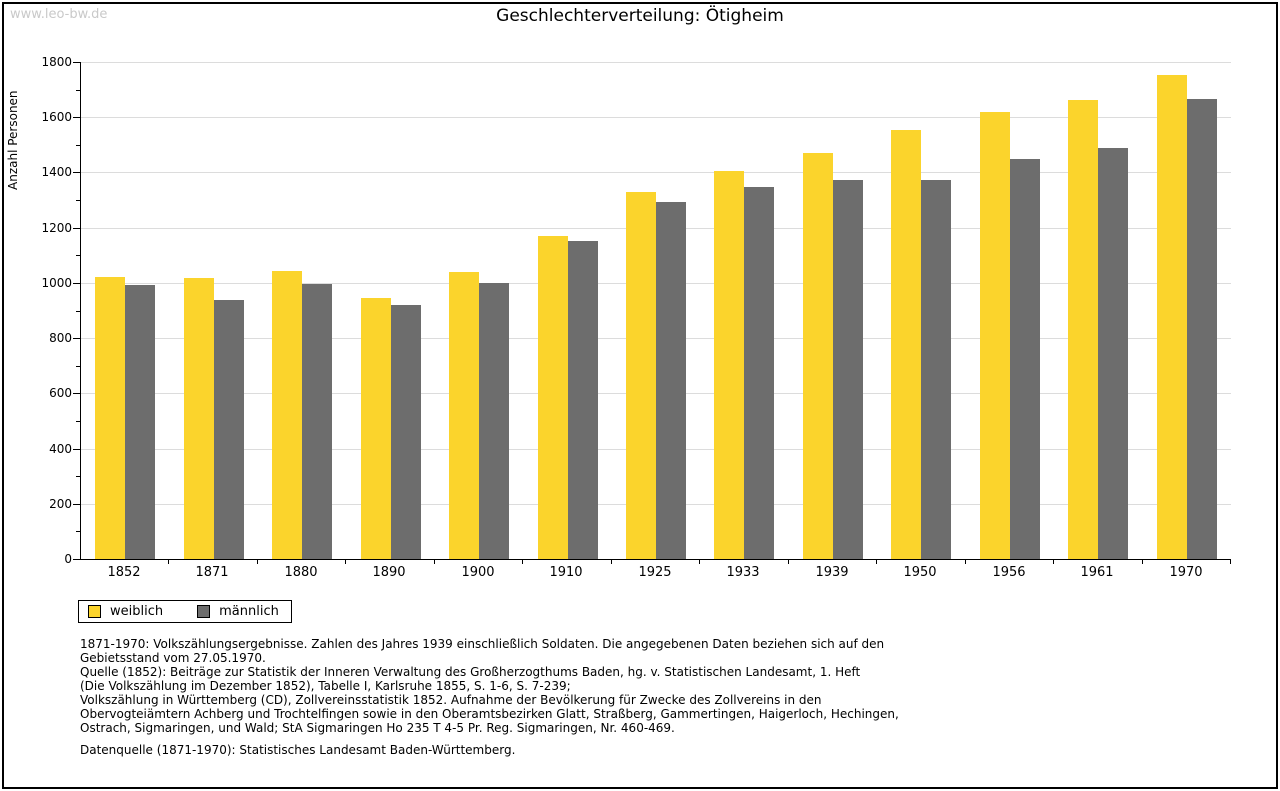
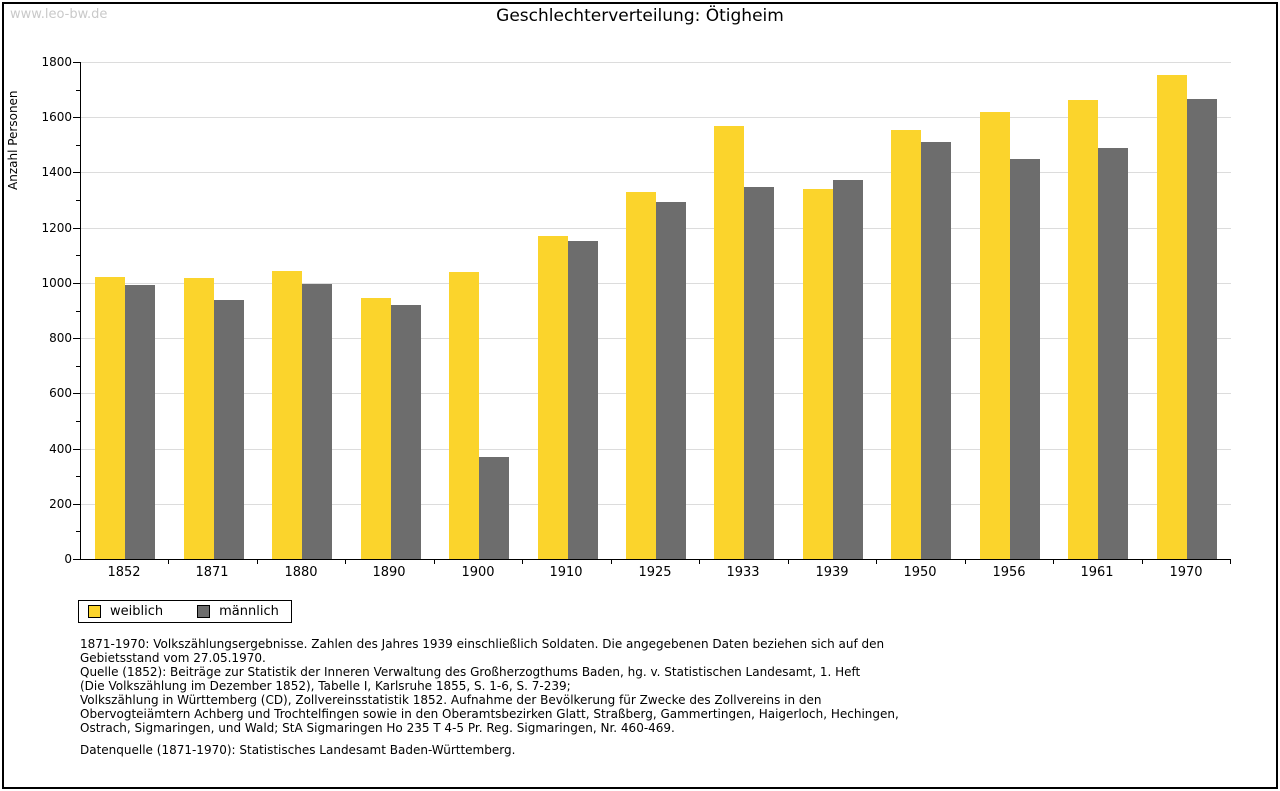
männlich/1900: 1000 -> 370
weiblich/1933: 1400 -> 1570
weiblich/1939: 1470 -> 1340
männlich/1950: 1370 -> 1510
